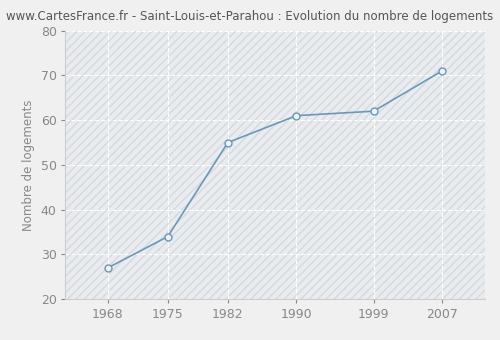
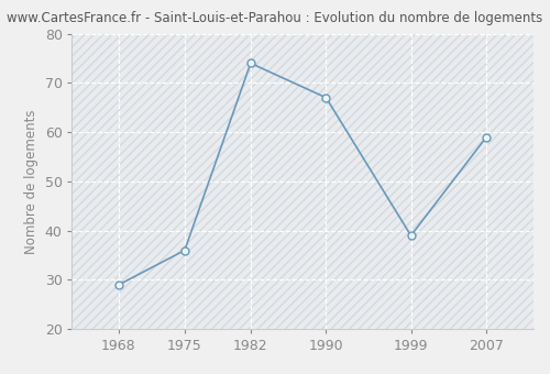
1968: 27 -> 29
1975: 34 -> 36
1982: 55 -> 74
1990: 61 -> 67
1999: 62 -> 39
2007: 71 -> 59
